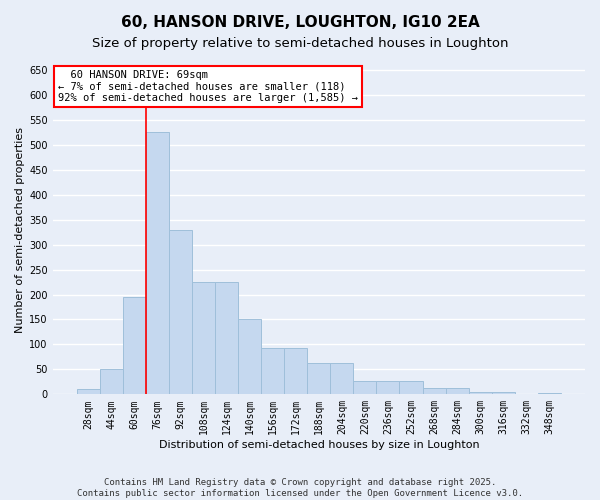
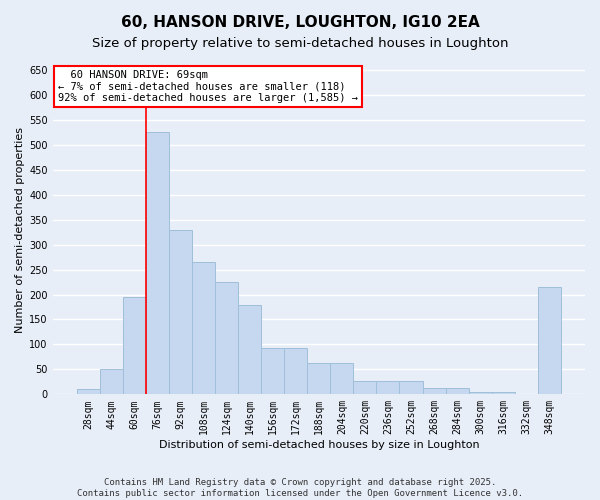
108sqm: 225 -> 265
140sqm: 150 -> 180
348sqm: 3 -> 215
